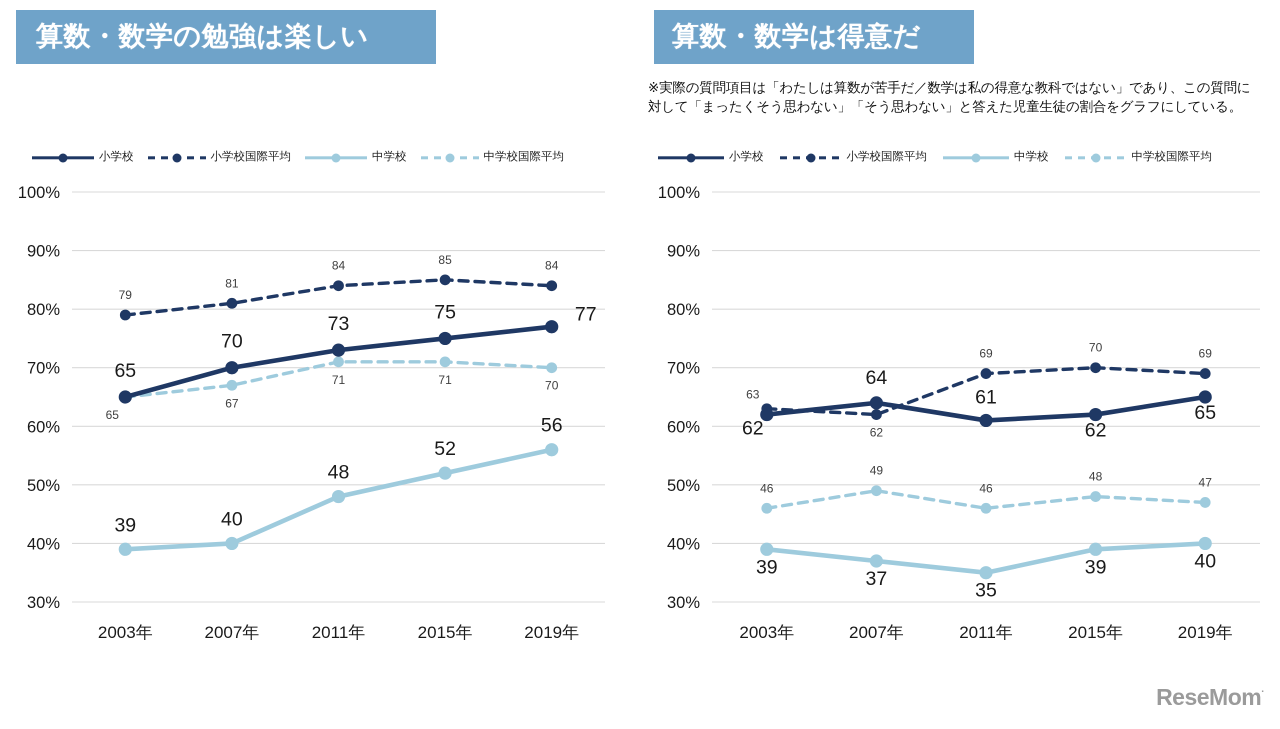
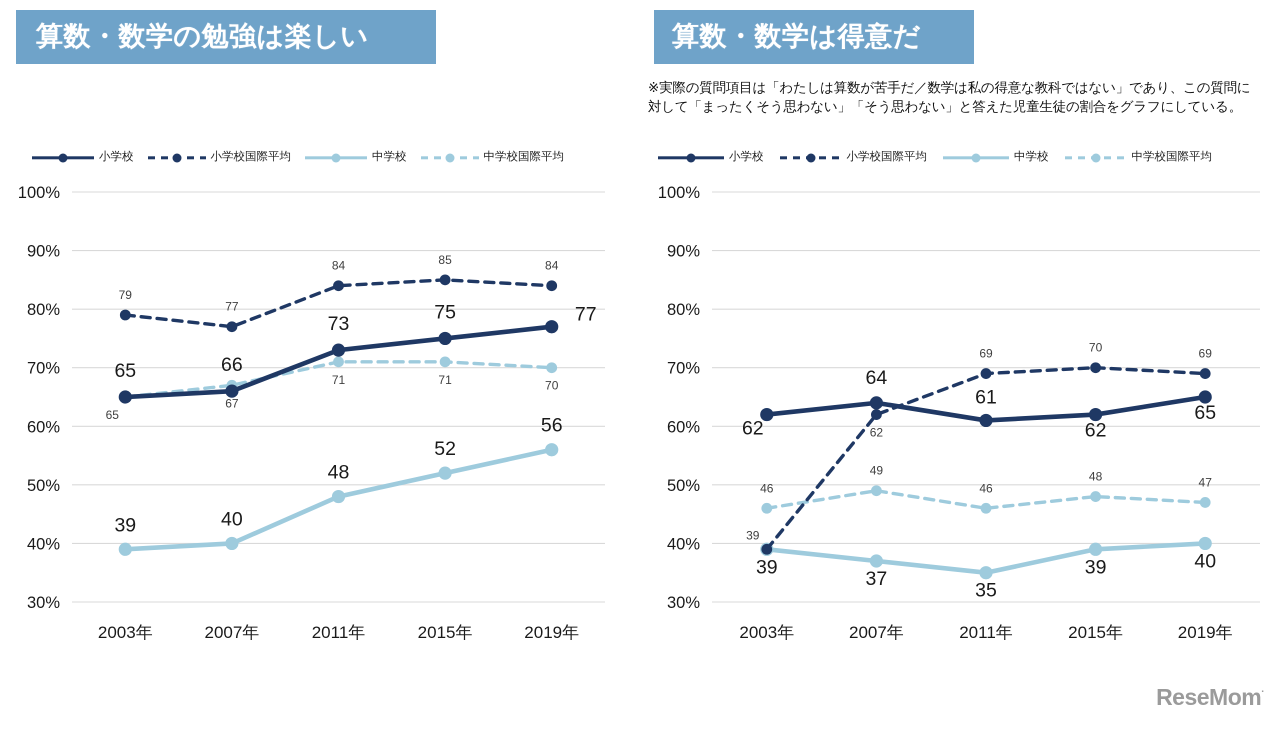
算数・数学の勉強は楽しい/小学校/2007年: 70 -> 66
算数・数学の勉強は楽しい/小学校国際平均/2007年: 81 -> 77
算数・数学は得意だ/小学校国際平均/2003年: 63 -> 39
